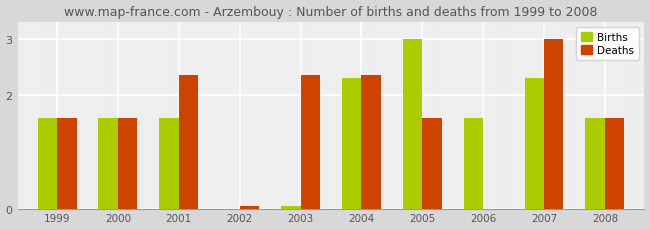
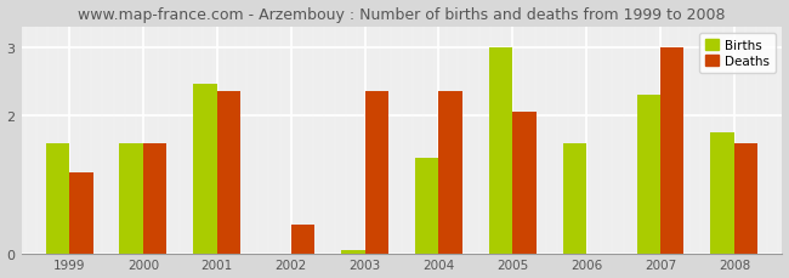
Deaths/1999: 1.60 -> 1.18
Births/2001: 1.60 -> 2.46
Deaths/2002: 0.05 -> 0.42
Births/2004: 2.30 -> 1.38
Deaths/2005: 1.60 -> 2.06
Births/2008: 1.60 -> 1.76
